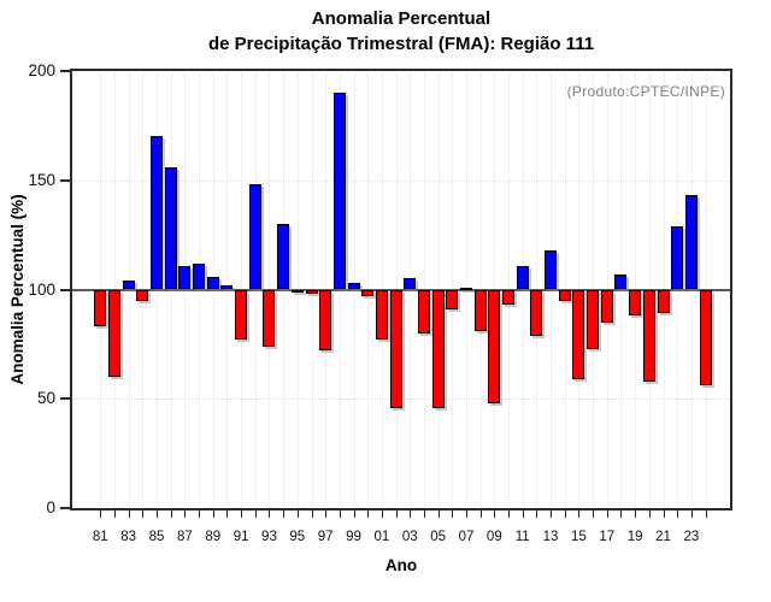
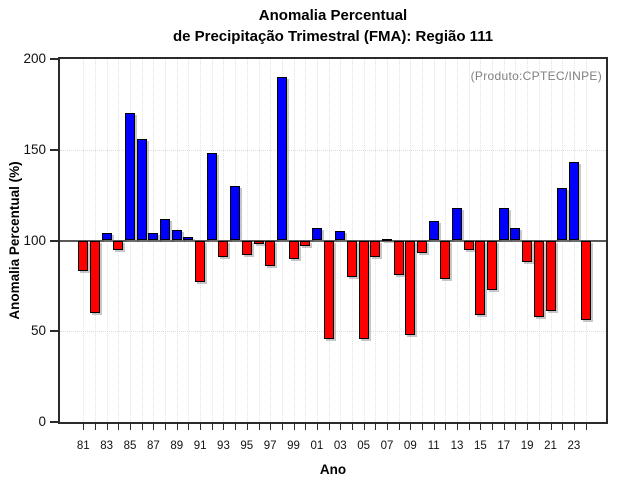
87: 111 -> 104
93: 74 -> 91
95: 100 -> 92
97: 72 -> 86
99: 103 -> 90
01: 77 -> 107
17: 85 -> 118
21: 89 -> 61
